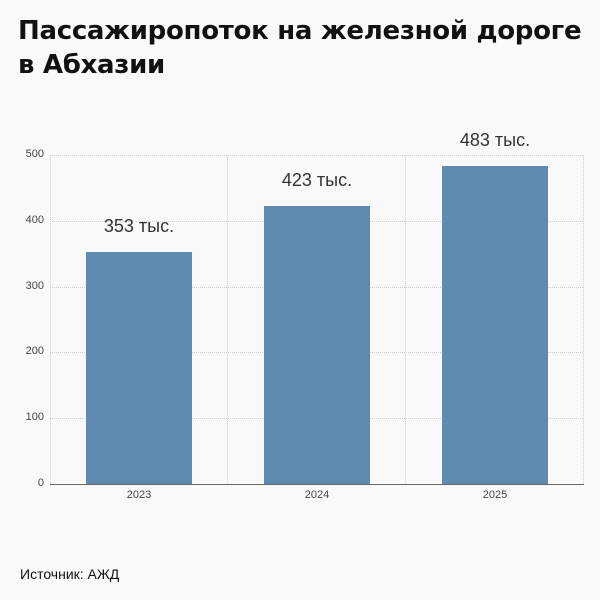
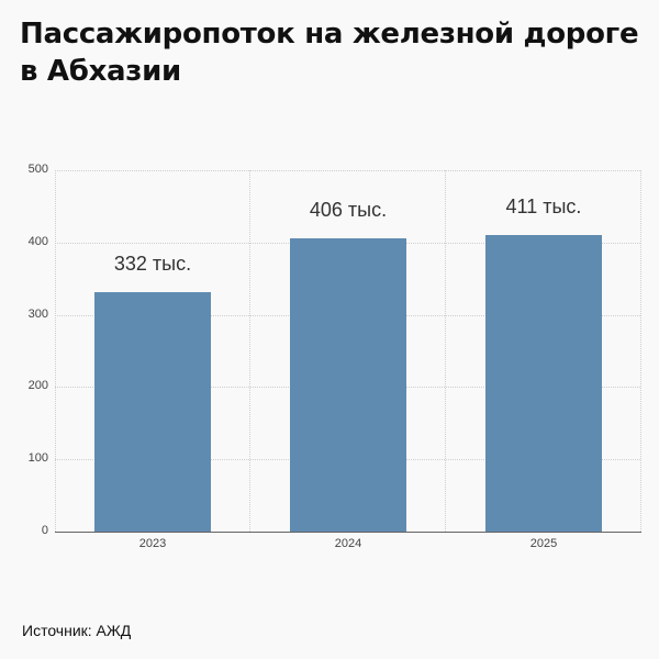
2023: 353 -> 332
2024: 423 -> 406
2025: 483 -> 411
